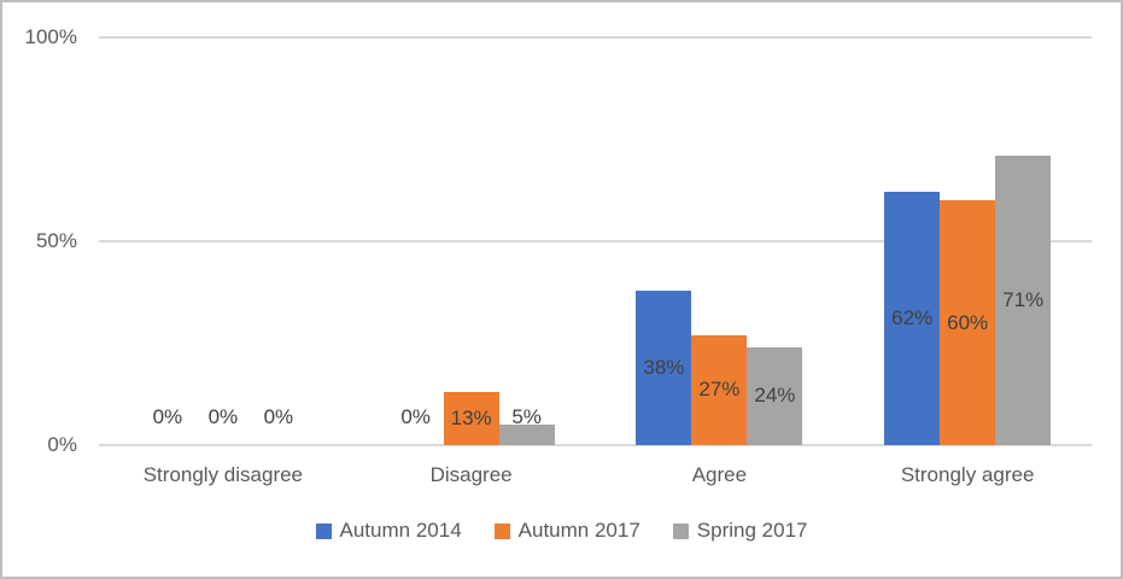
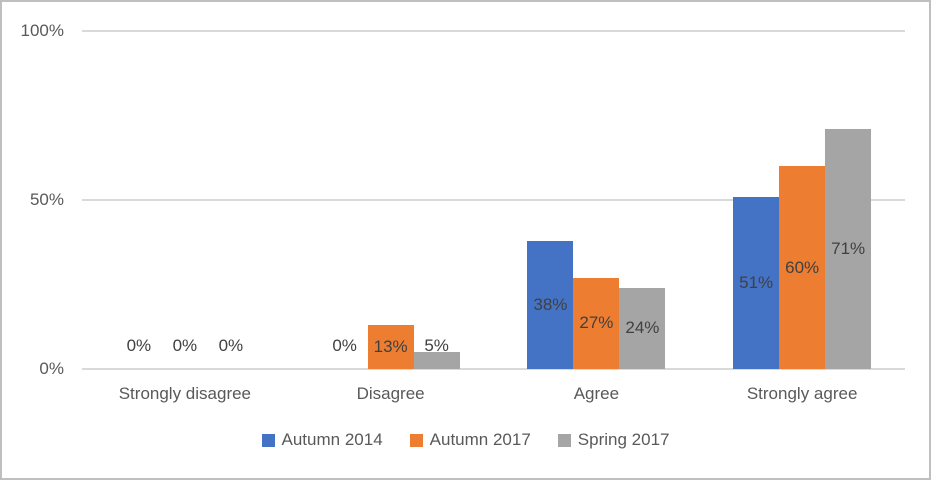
Autumn 2014/Strongly agree: 62% -> 51%
